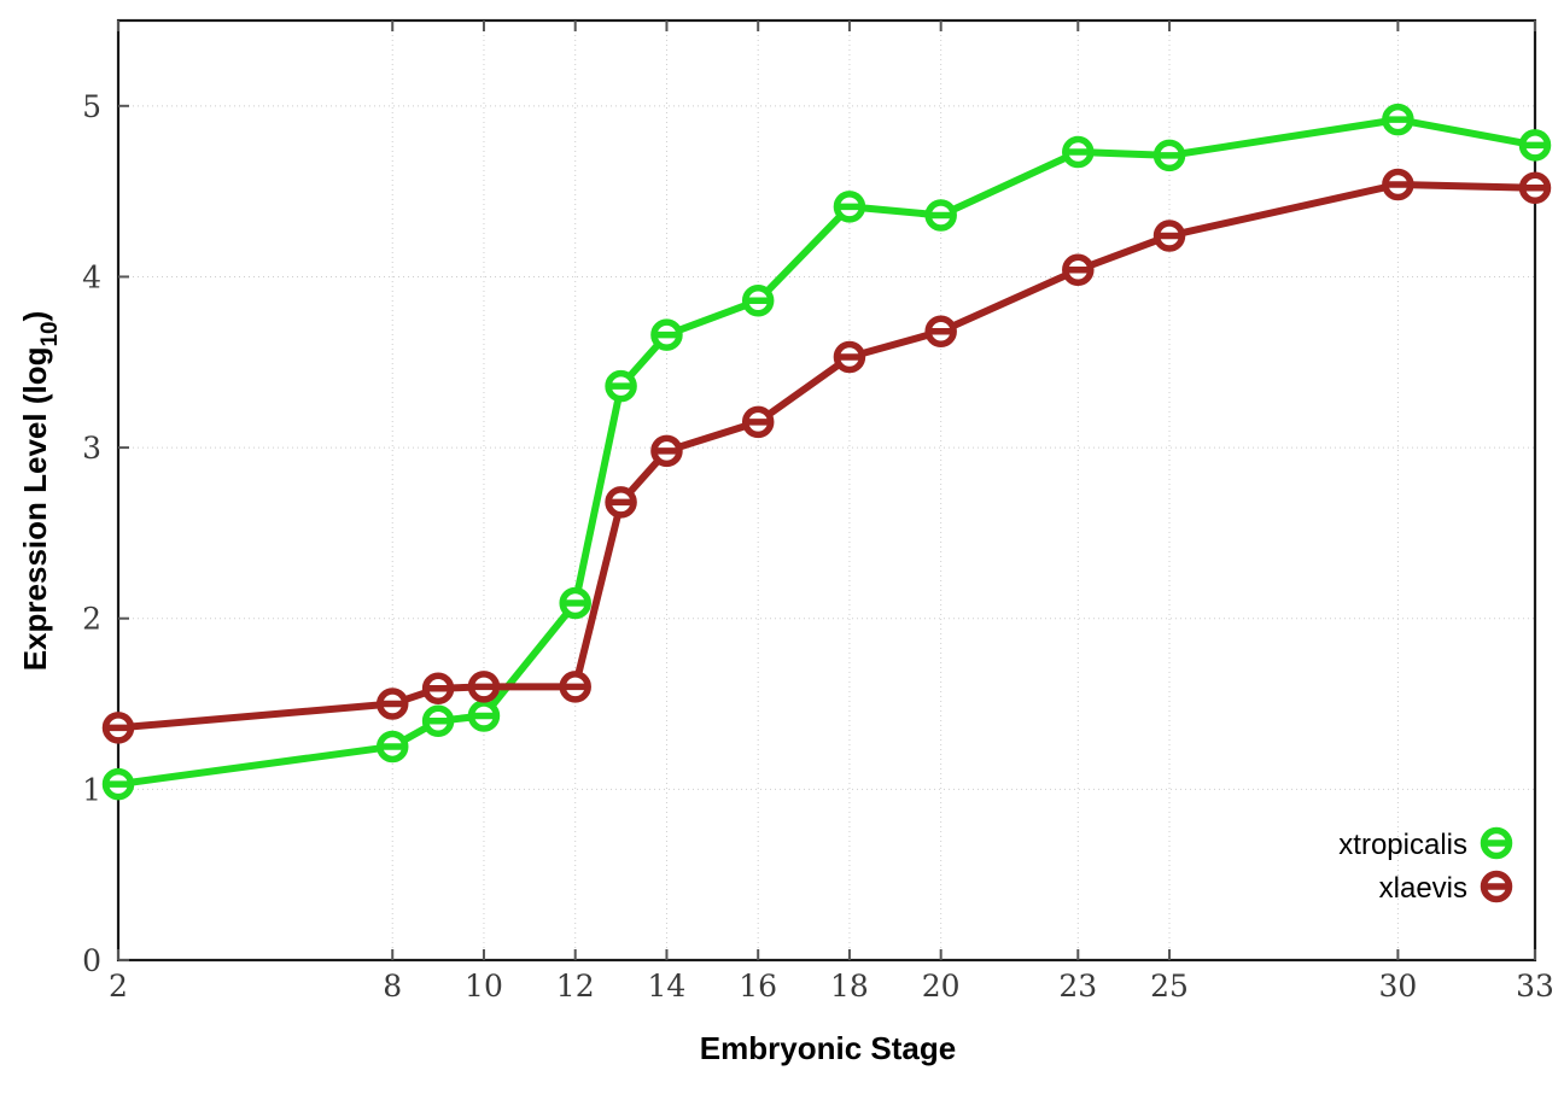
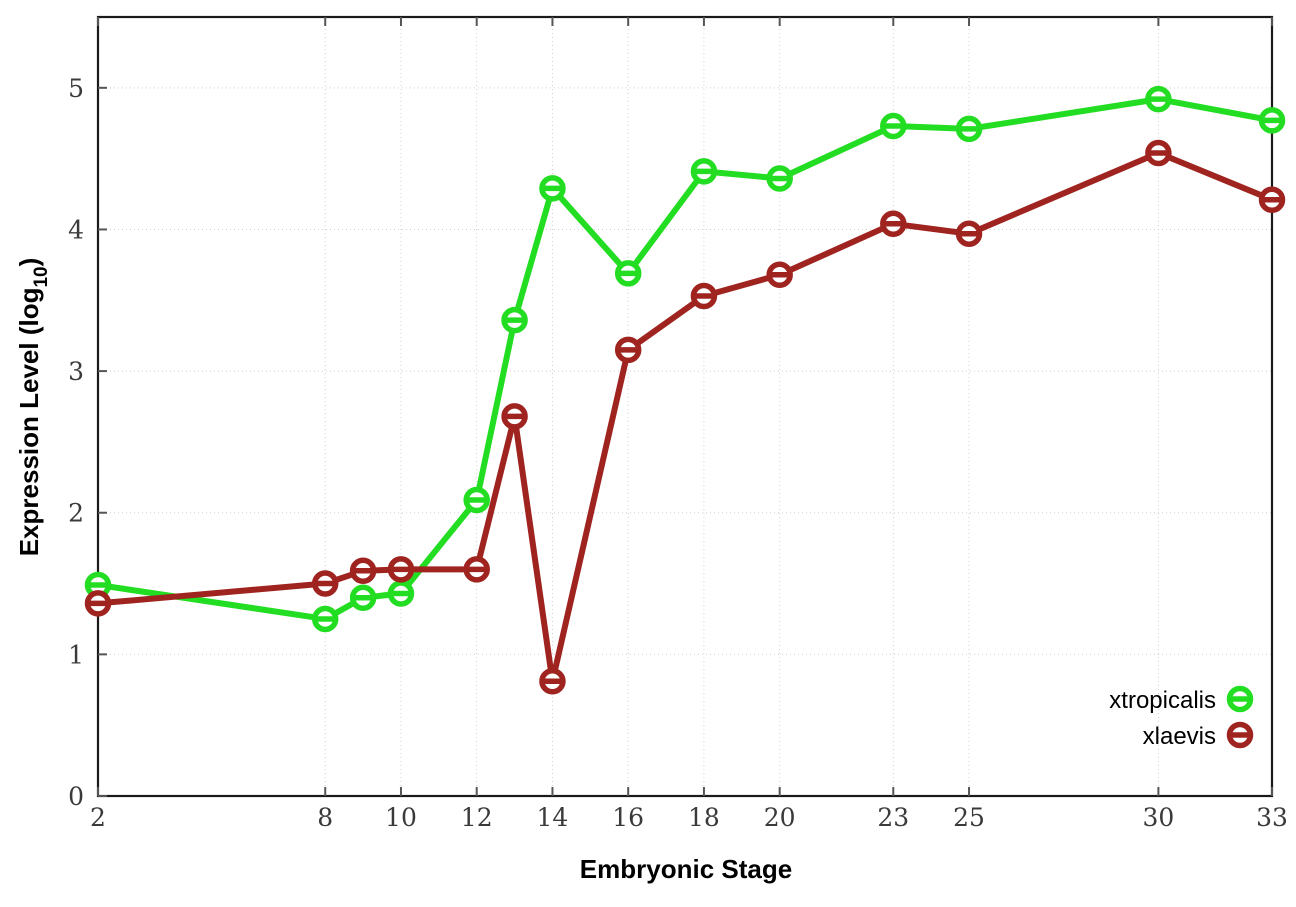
xtropicalis/2: 1.03 -> 1.49
xtropicalis/14: 3.66 -> 4.29
xlaevis/14: 2.98 -> 0.81
xtropicalis/16: 3.86 -> 3.69
xlaevis/25: 4.24 -> 3.97
xlaevis/33: 4.52 -> 4.21
